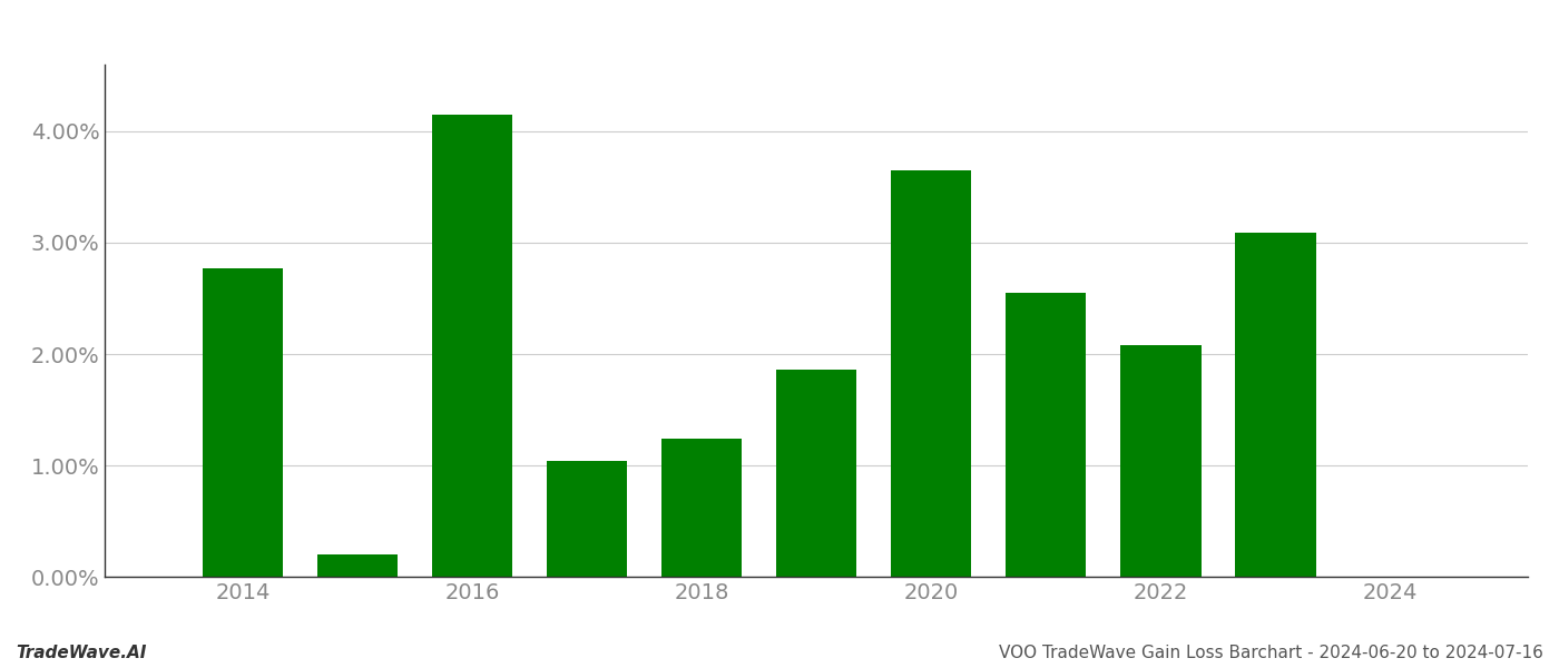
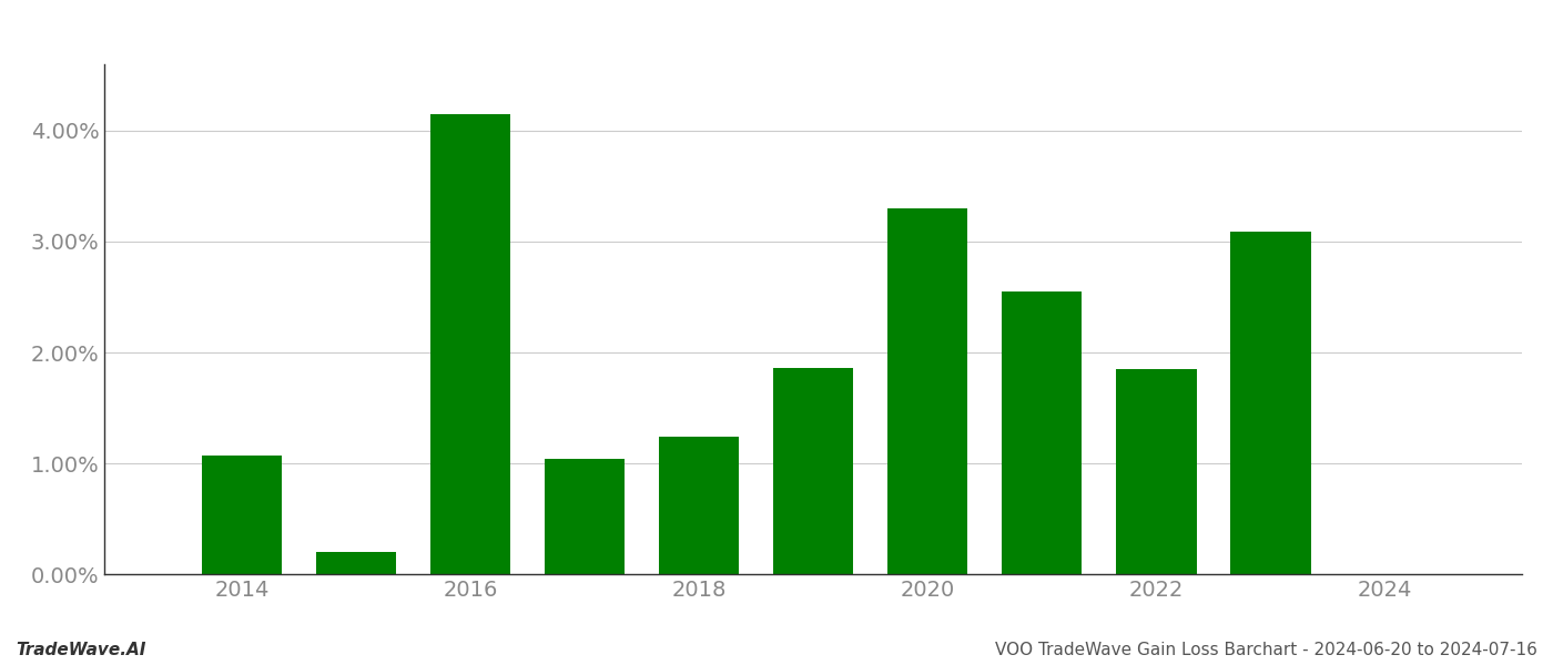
2014: 2.77% -> 1.07%
2020: 3.65% -> 3.30%
2022: 2.08% -> 1.85%
